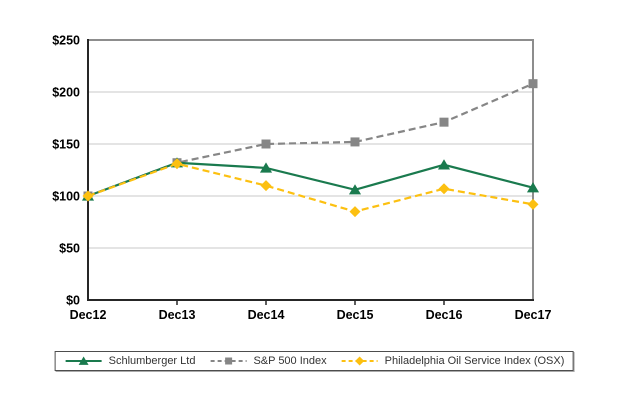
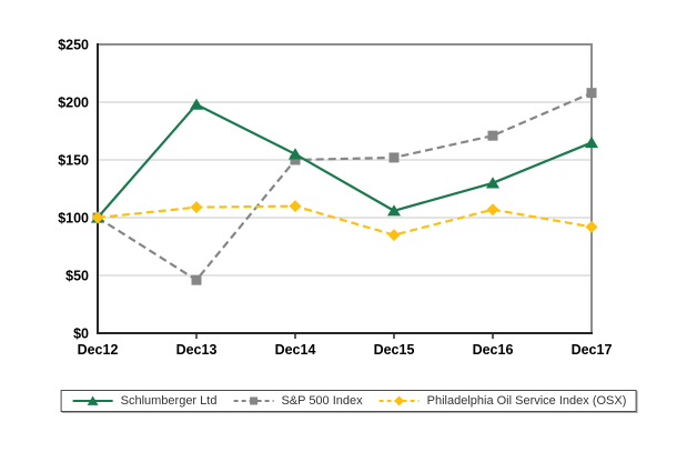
Schlumberger Ltd/Dec13: $132 -> $198
S&P 500 Index/Dec13: $132 -> $46
Philadelphia Oil Service Index (OSX)/Dec13: $131 -> $109
Schlumberger Ltd/Dec14: $127 -> $155
Schlumberger Ltd/Dec17: $108 -> $165
